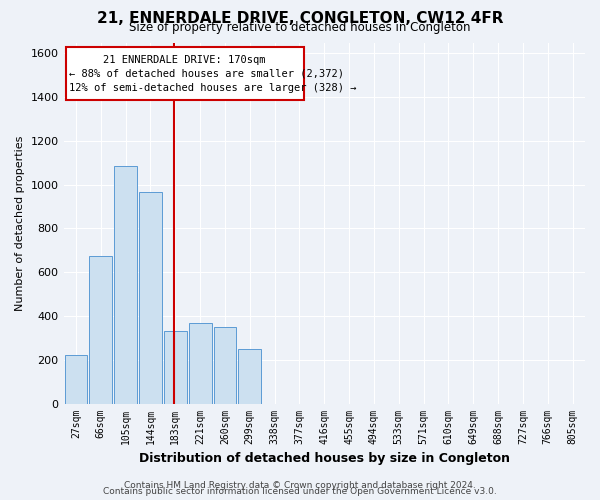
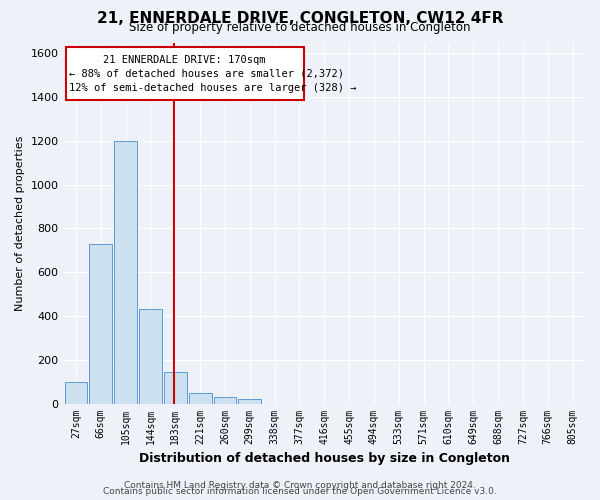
27sqm: 220 -> 100
66sqm: 675 -> 730
105sqm: 1085 -> 1200
144sqm: 965 -> 430
183sqm: 330 -> 145
221sqm: 370 -> 50
260sqm: 350 -> 28
299sqm: 250 -> 20
